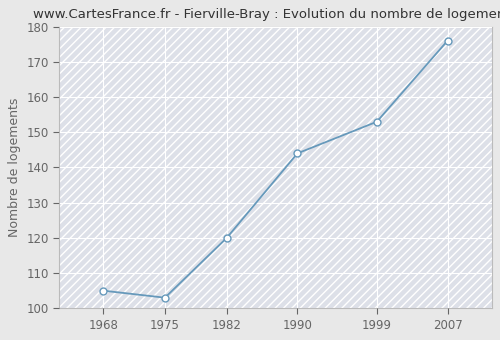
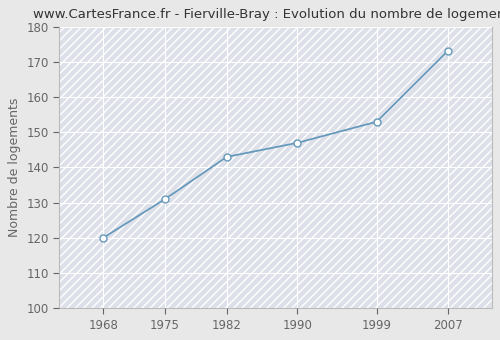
1968: 105 -> 120
1975: 103 -> 131
1982: 120 -> 143
1990: 144 -> 147
2007: 176 -> 173
